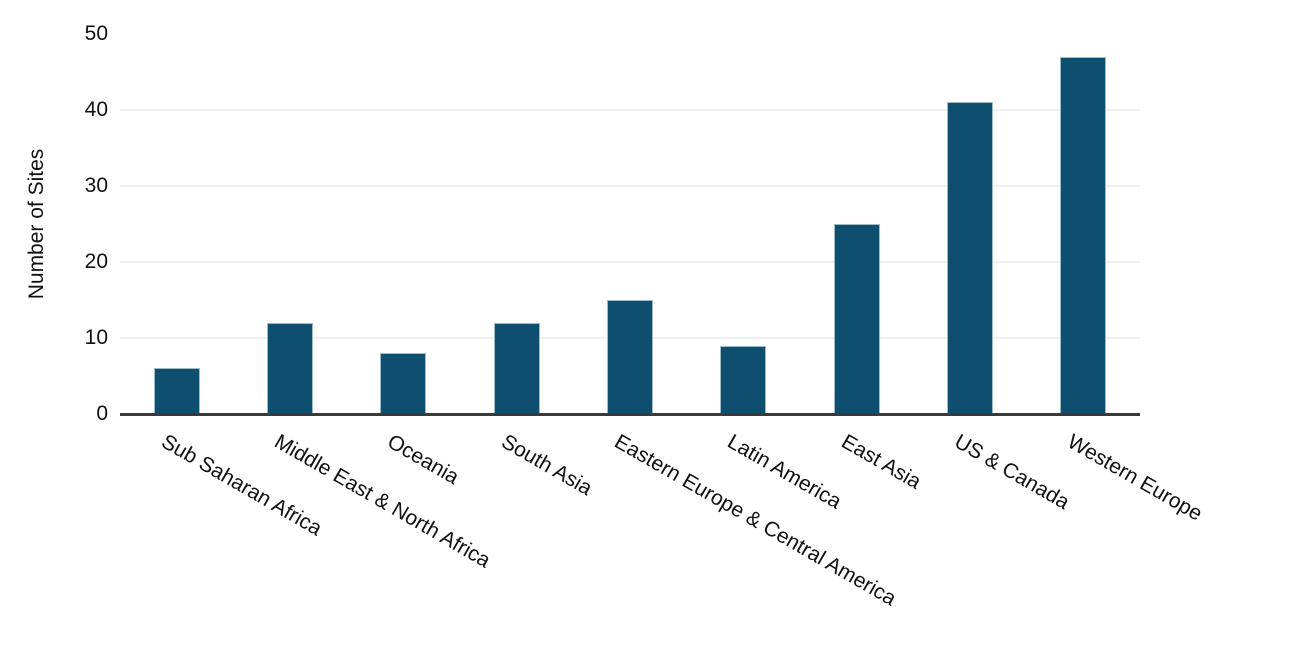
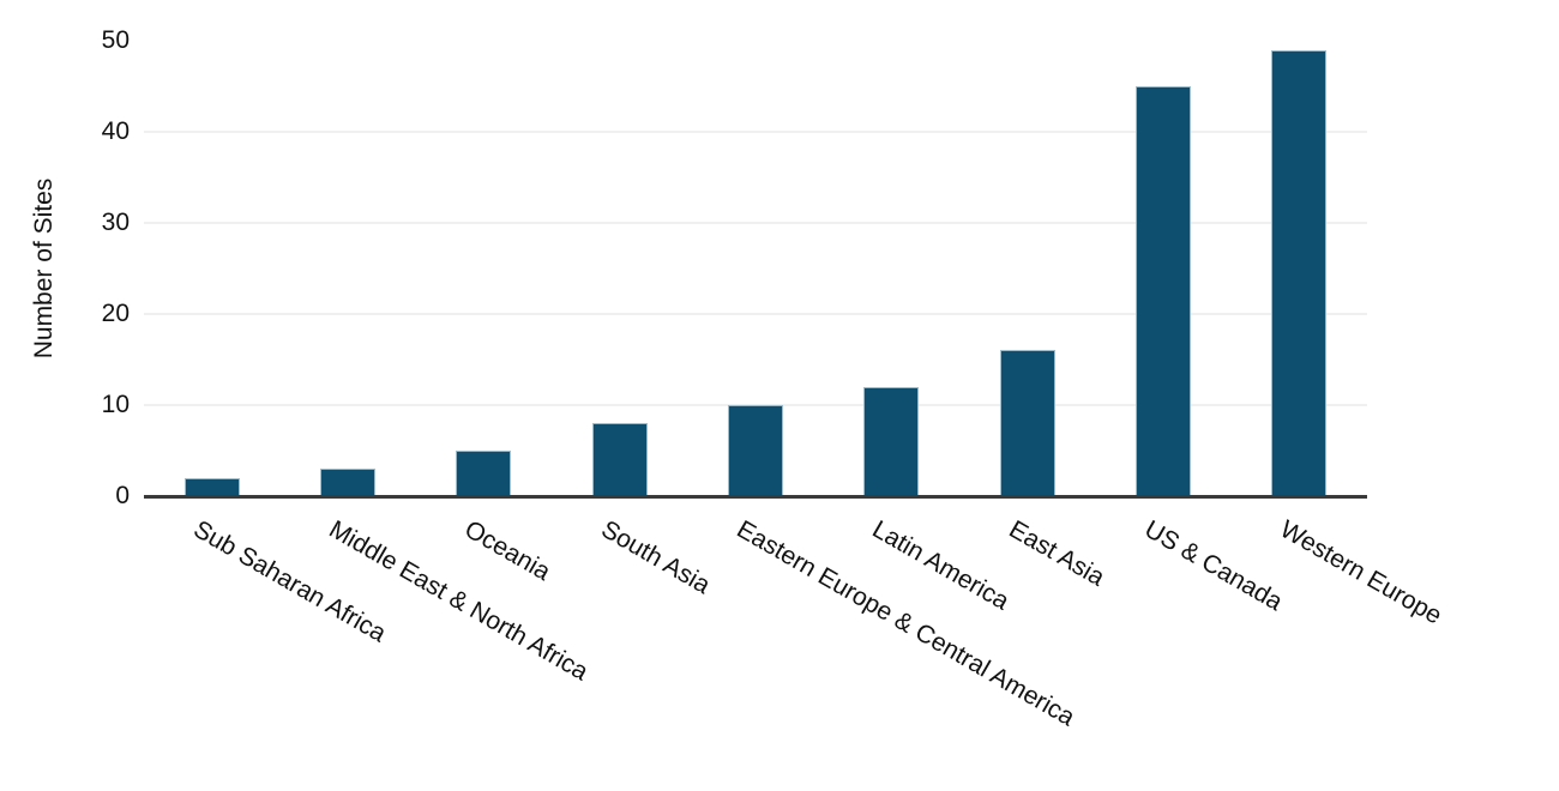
Sub Saharan Africa: 6 -> 2
Middle East & North Africa: 12 -> 3
Oceania: 8 -> 5
South Asia: 12 -> 8
Eastern Europe & Central America: 15 -> 10
Latin America: 9 -> 12
East Asia: 25 -> 16
US & Canada: 41 -> 45
Western Europe: 47 -> 49
